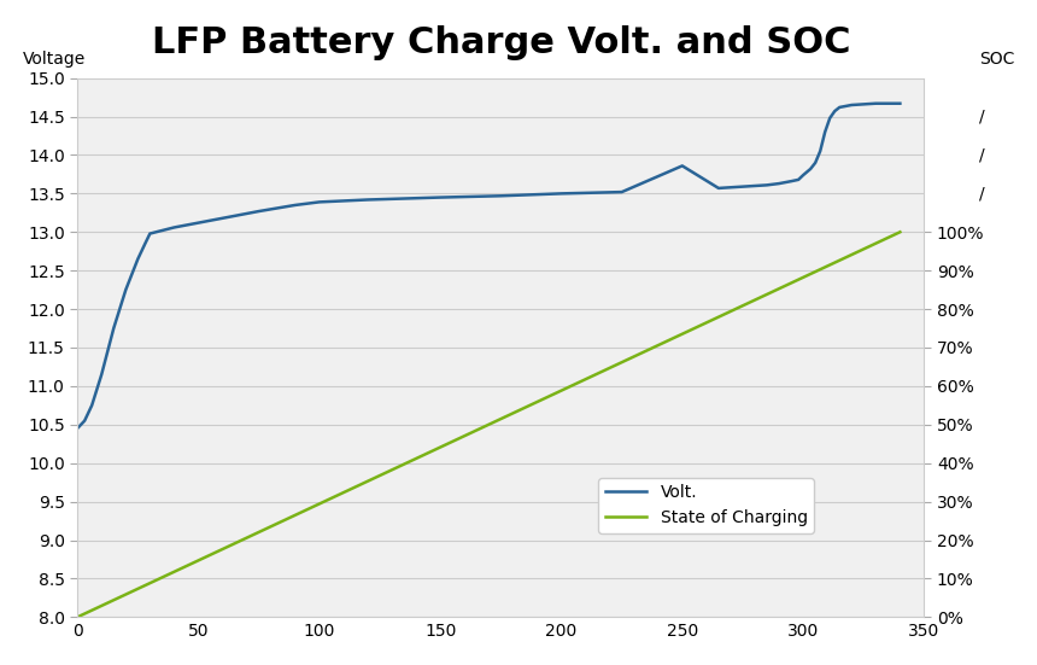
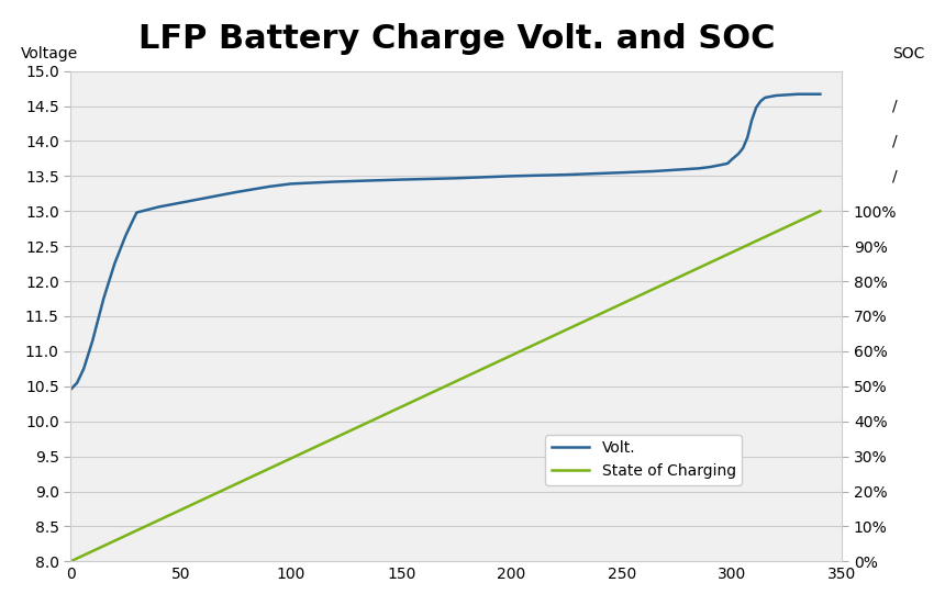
250: 13.86 -> 13.55
